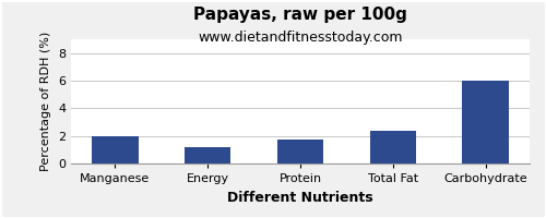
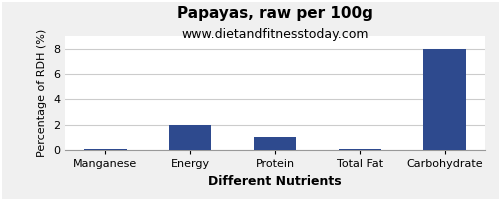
Manganese: 2.0 -> 0.0
Energy: 1.2 -> 2.0
Protein: 1.7 -> 1.1
Total Fat: 2.4 -> 0.1
Carbohydrate: 6.0 -> 8.0
